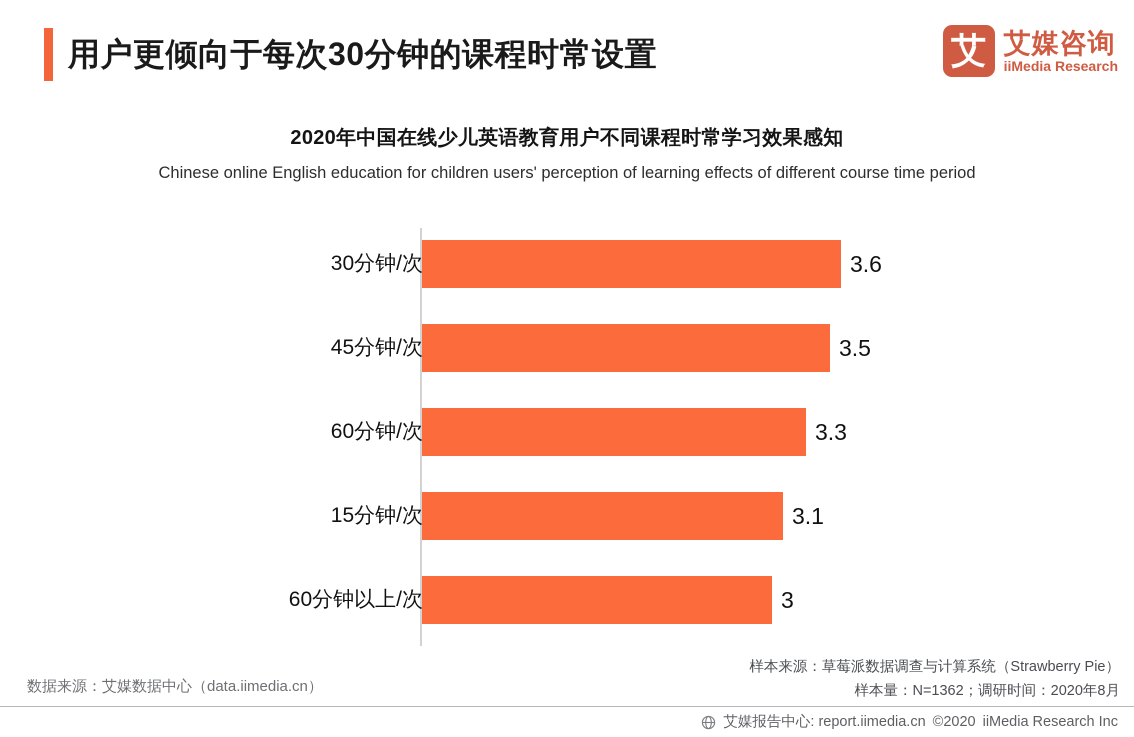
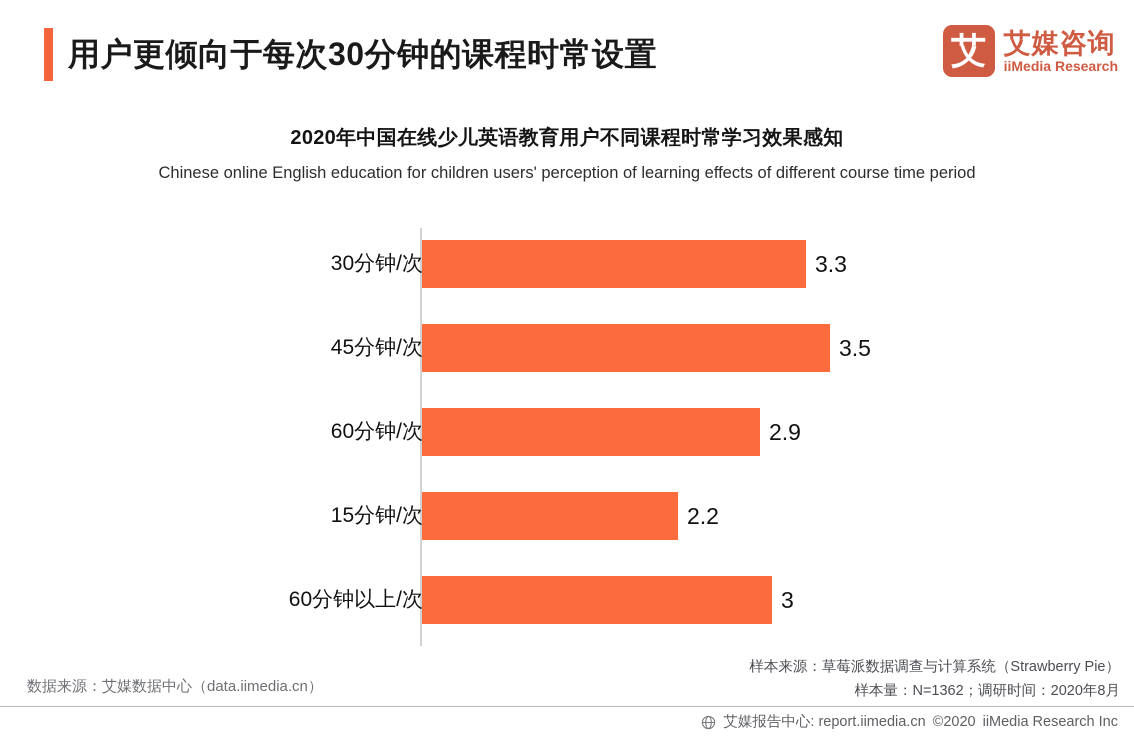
30分钟/次: 3.6 -> 3.3
60分钟/次: 3.3 -> 2.9
15分钟/次: 3.1 -> 2.2
